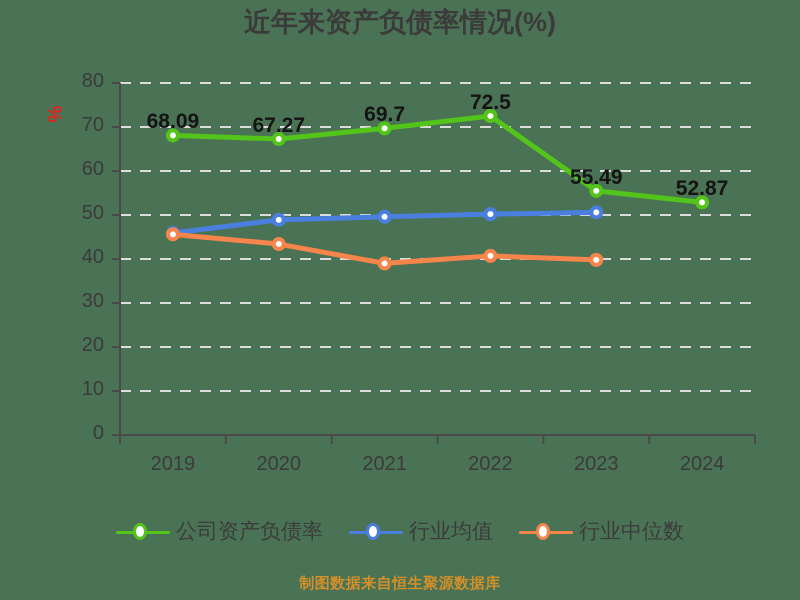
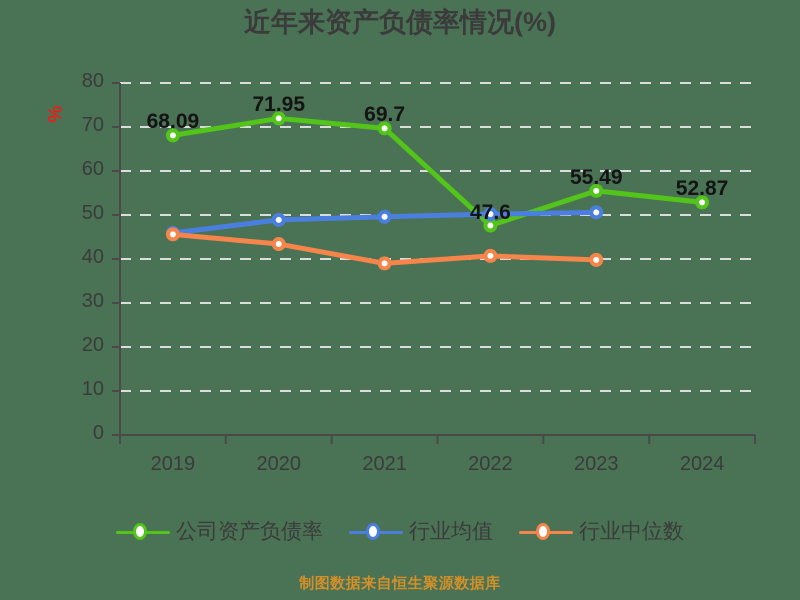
公司资产负债率/2020: 67.27 -> 71.95
公司资产负债率/2022: 72.5 -> 47.6
